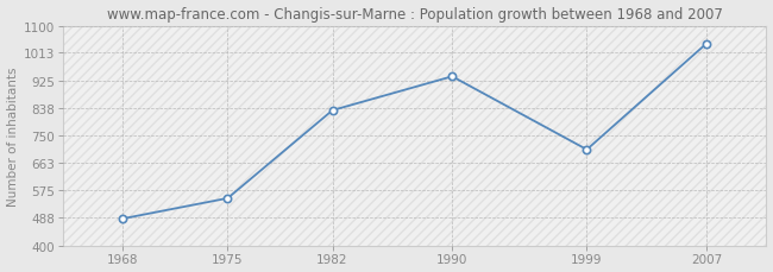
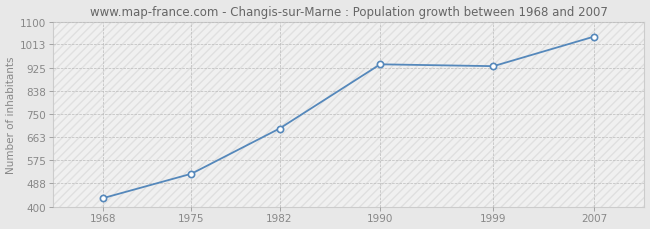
1968: 485 -> 432
1975: 550 -> 524
1982: 830 -> 695
1999: 705 -> 931
